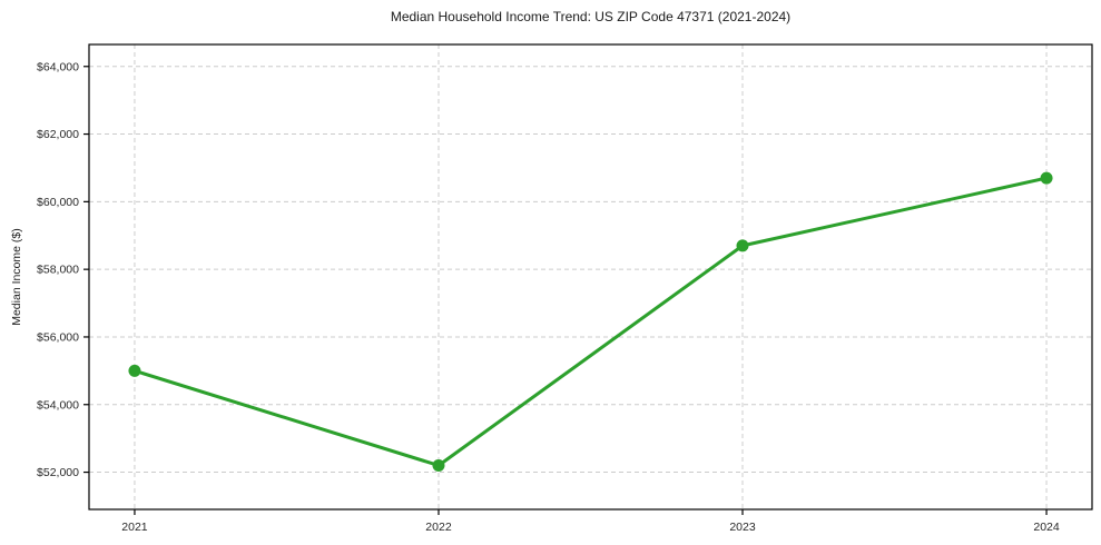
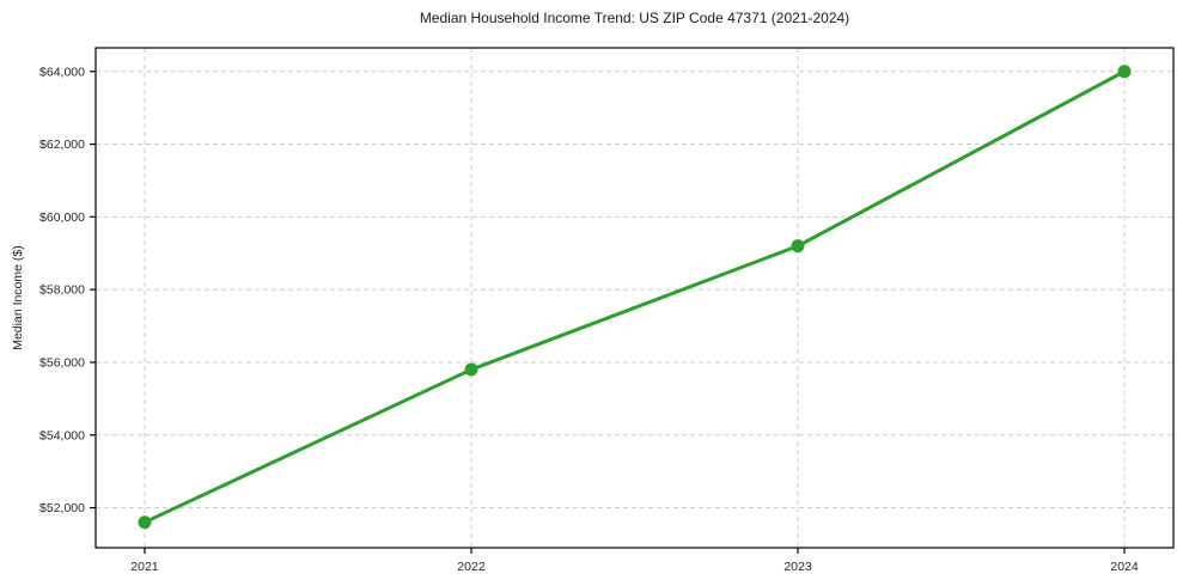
2021: $55000 -> $51600
2022: $52200 -> $55800
2023: $58700 -> $59200
2024: $60700 -> $64000
